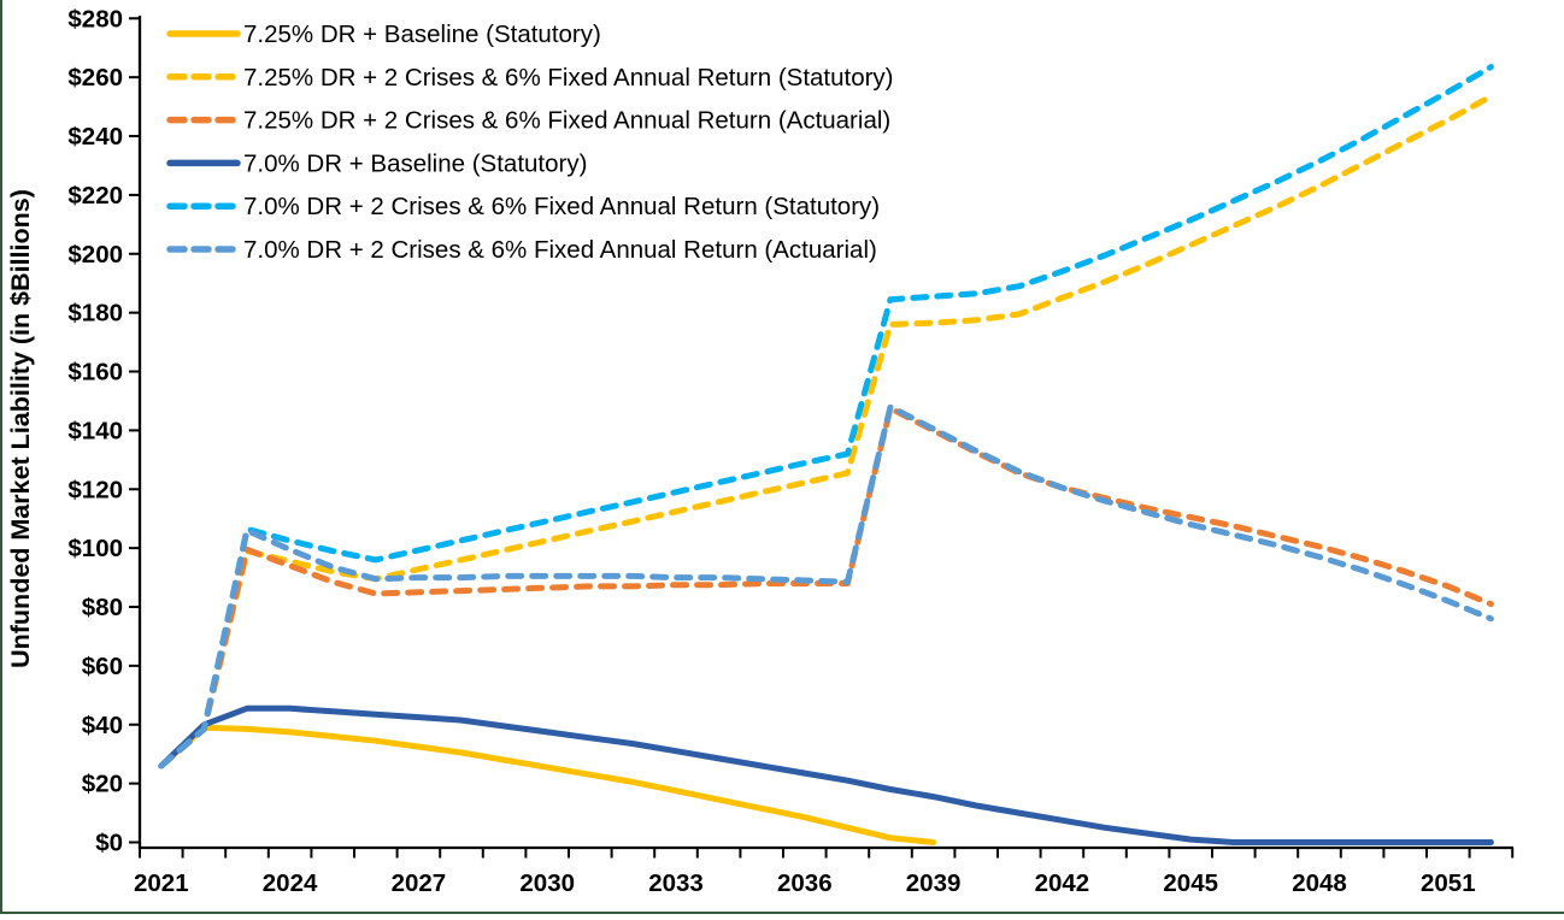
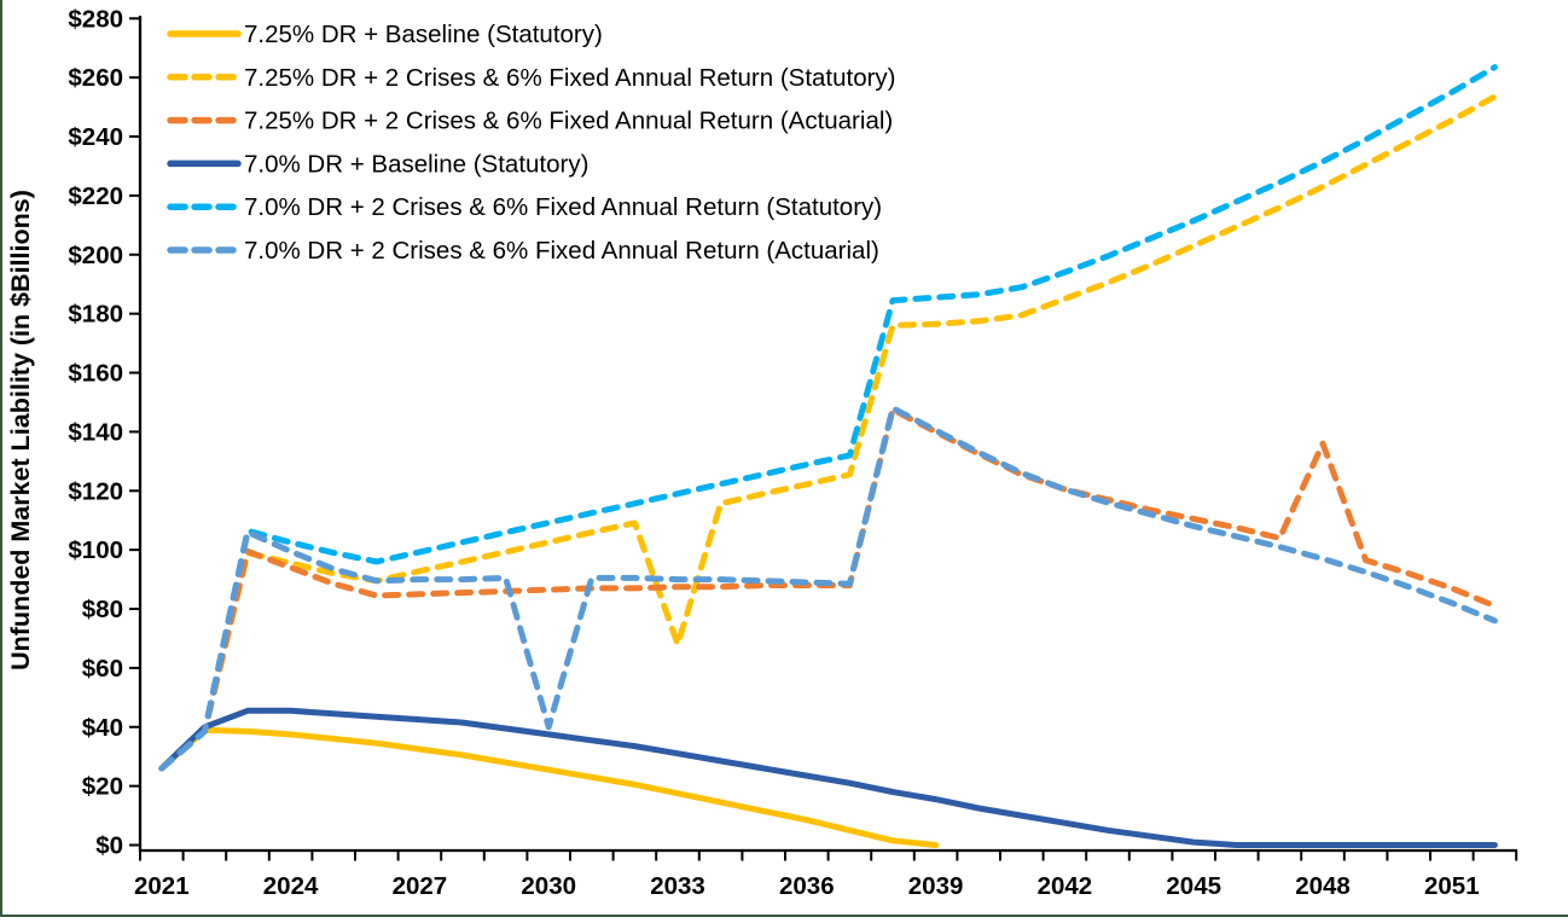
7.0% DR + 2 Crises & 6% Fixed Annual Return (Actuarial)/2030: $90 -> $40
7.25% DR + 2 Crises & 6% Fixed Annual Return (Statutory)/2033: $112 -> $68
7.25% DR + 2 Crises & 6% Fixed Annual Return (Actuarial)/2048: $100 -> $136
